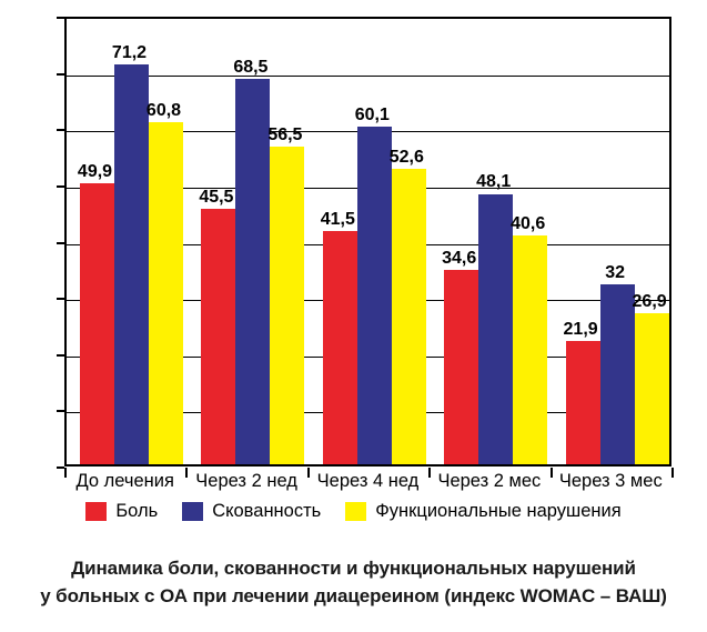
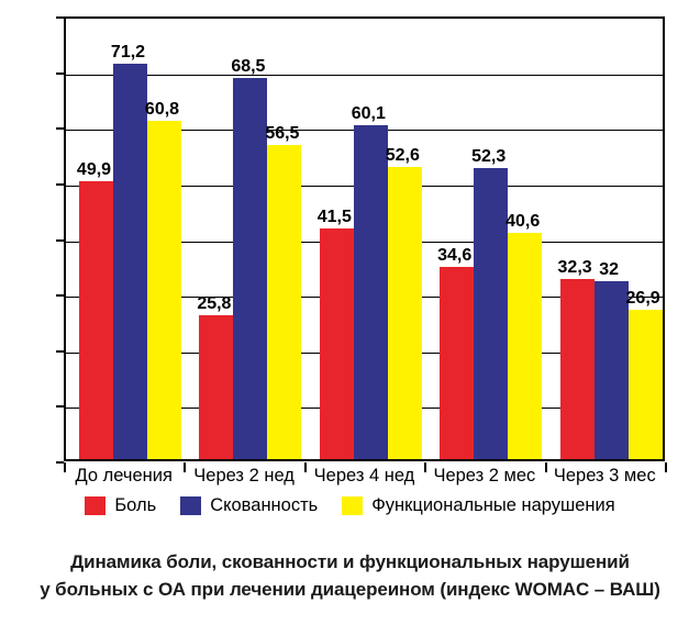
Боль/Через 2 нед: 45,5 -> 25,8
Скованность/Через 2 мес: 48,1 -> 52,3
Боль/Через 3 мес: 21,9 -> 32,3
